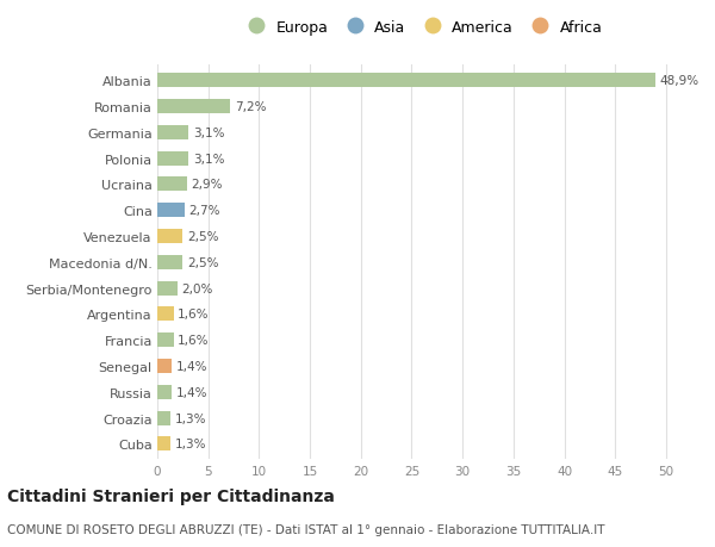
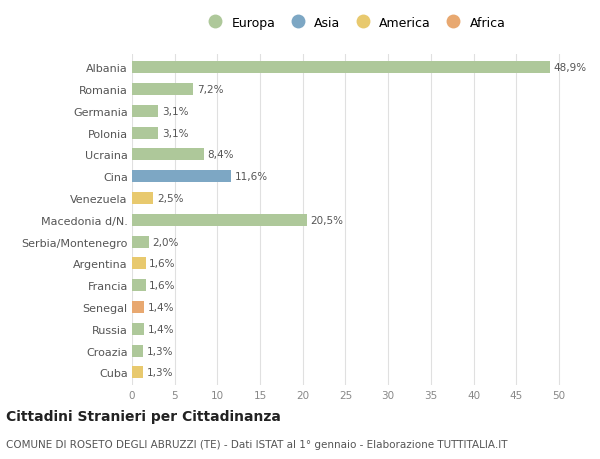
Ucraina: 2,9% -> 8,4%
Cina: 2,7% -> 11,6%
Macedonia d/N.: 2,5% -> 20,5%
